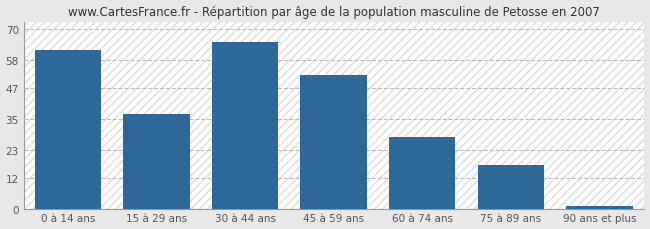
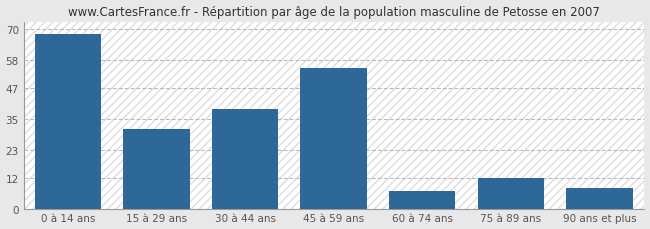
0 à 14 ans: 62 -> 68
15 à 29 ans: 37 -> 31
30 à 44 ans: 65 -> 39
45 à 59 ans: 52 -> 55
60 à 74 ans: 28 -> 7
75 à 89 ans: 17 -> 12
90 ans et plus: 1 -> 8
